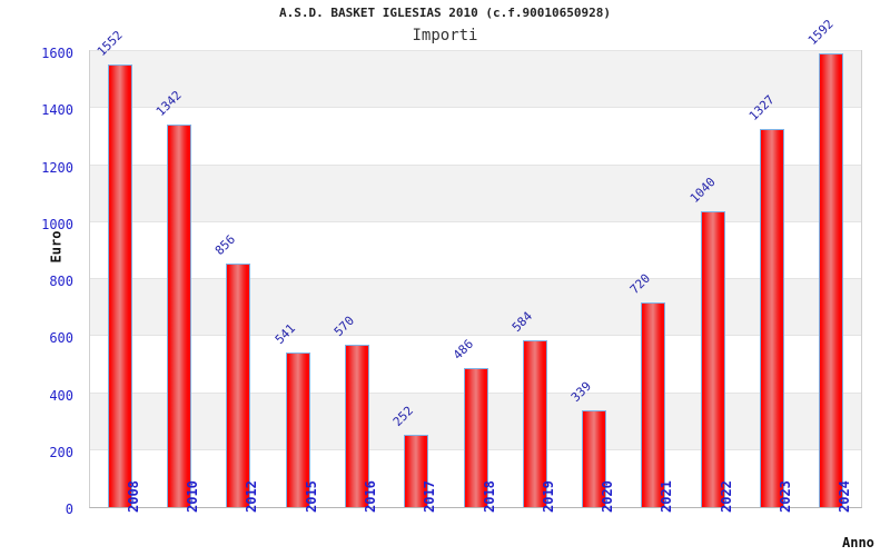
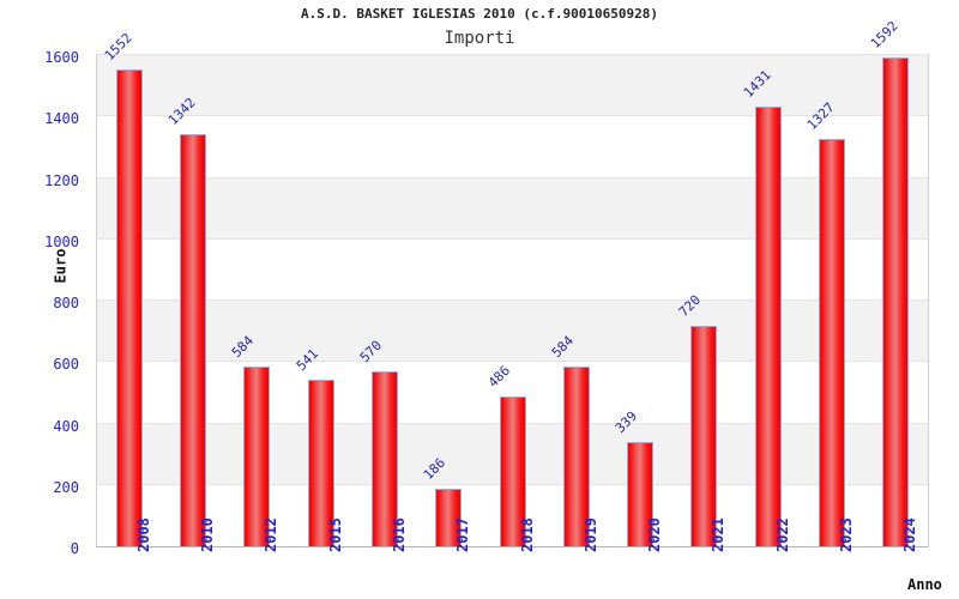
2012: 856 -> 584
2017: 252 -> 186
2022: 1040 -> 1431
